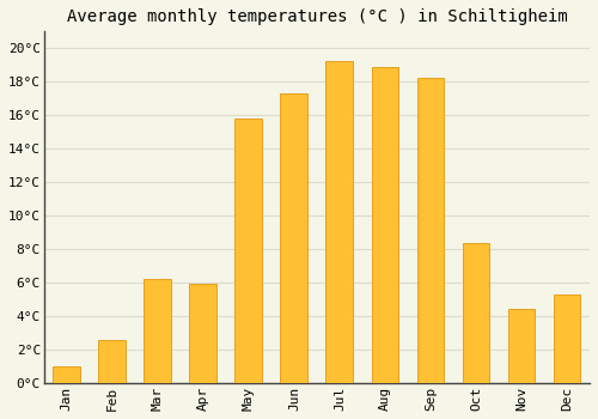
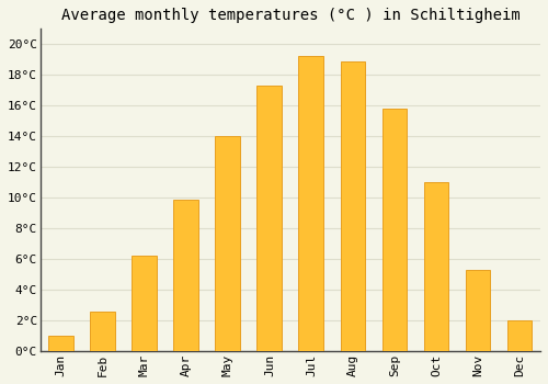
Apr: 5.9°C -> 9.9°C
May: 15.8°C -> 14.0°C
Sep: 18.2°C -> 15.8°C
Oct: 8.4°C -> 11.0°C
Nov: 4.4°C -> 5.3°C
Dec: 5.3°C -> 2.0°C
